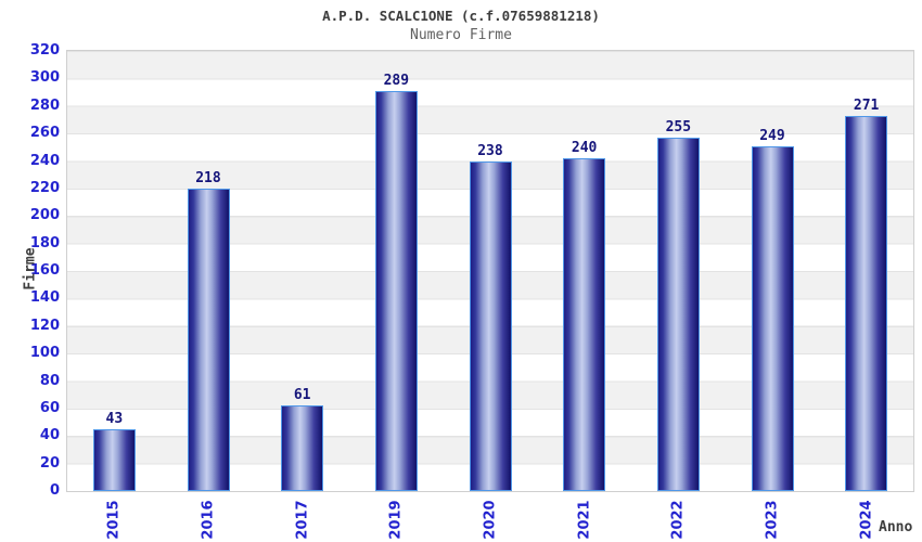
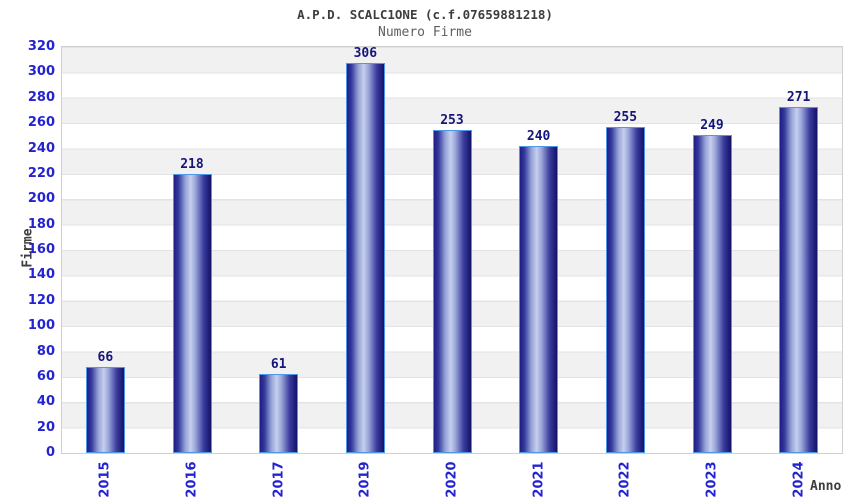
2015: 43 -> 66
2019: 289 -> 306
2020: 238 -> 253
